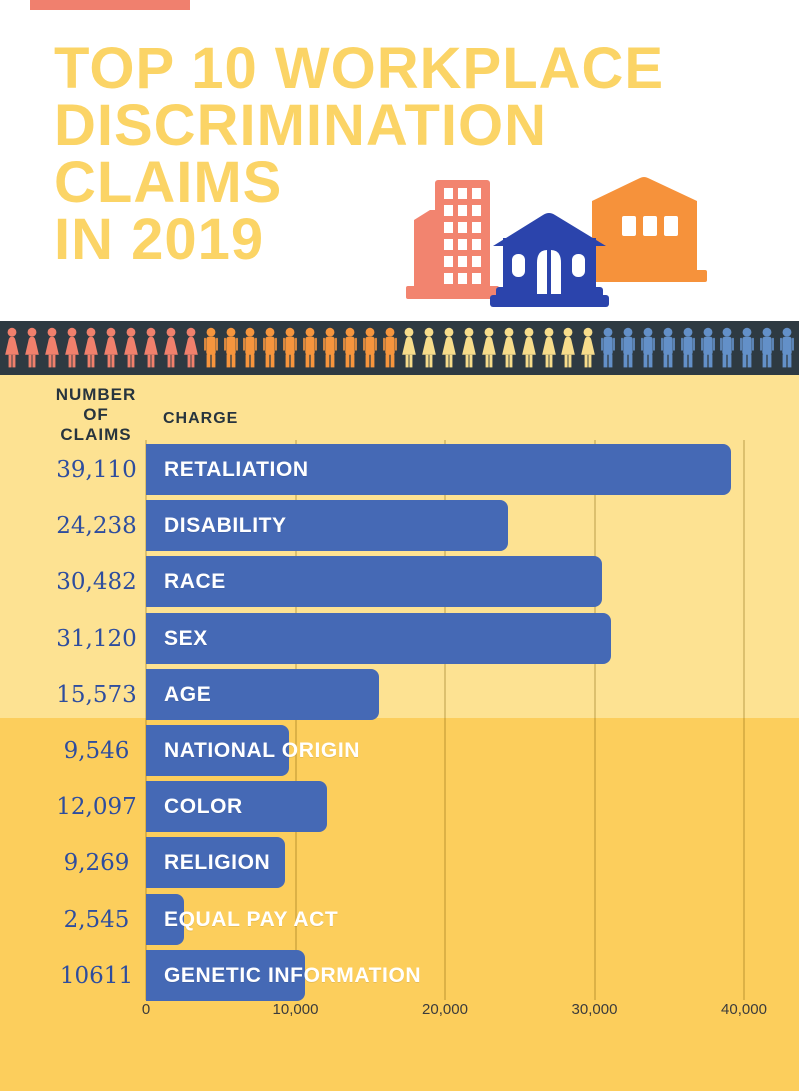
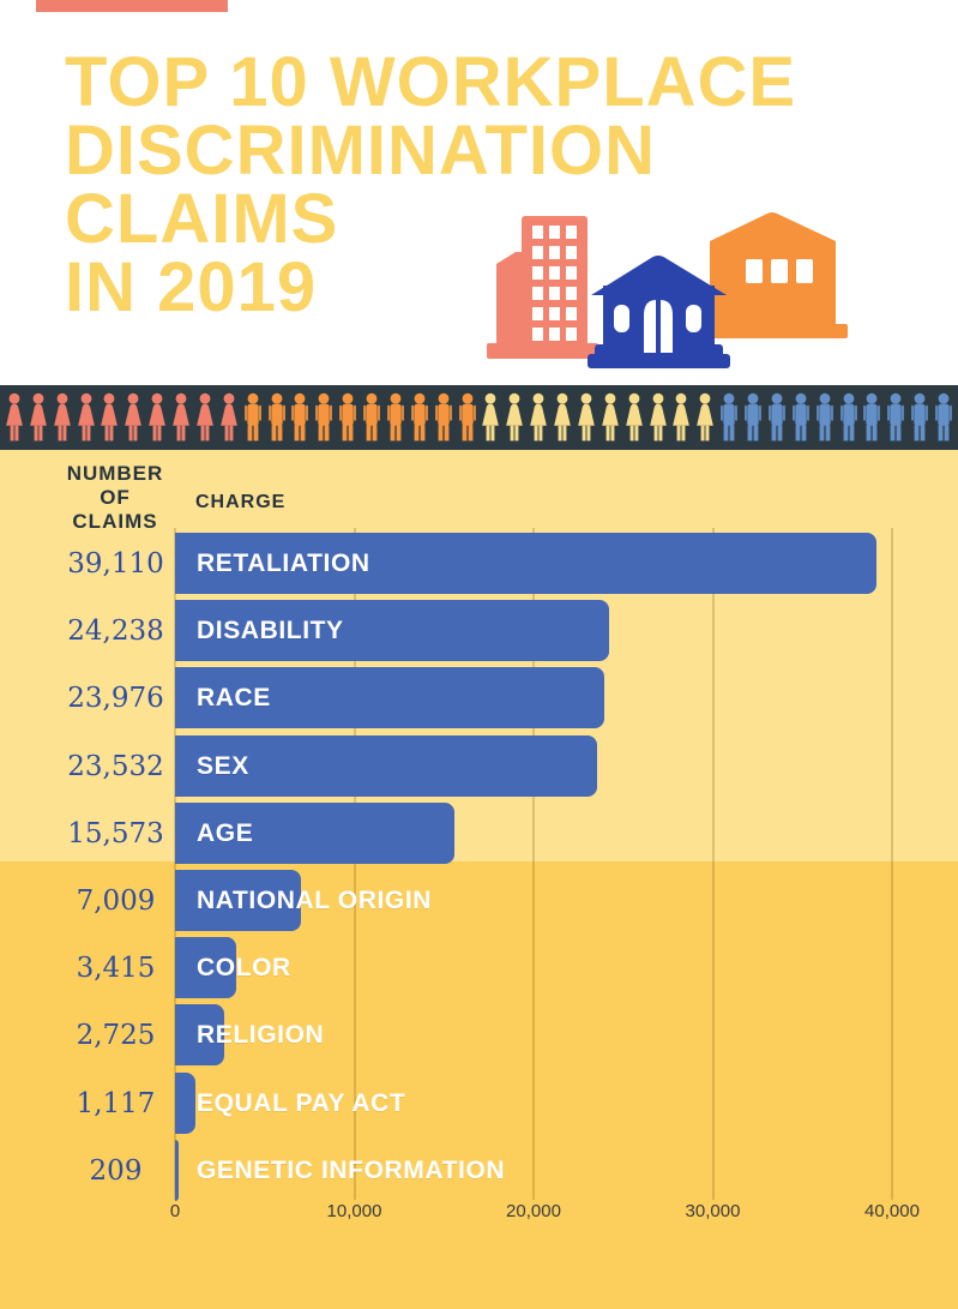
RACE: 30,482 -> 23,976
SEX: 31,120 -> 23,532
NATIONAL ORIGIN: 9,546 -> 7,009
COLOR: 12,097 -> 3,415
RELIGION: 9,269 -> 2,725
EQUAL PAY ACT: 2,545 -> 1,117
GENETIC INFORMATION: 10611 -> 209
